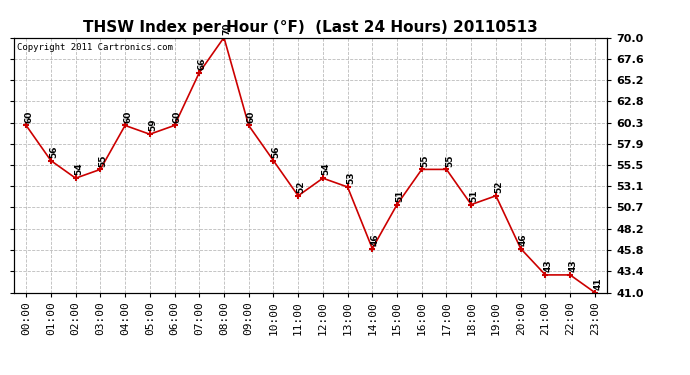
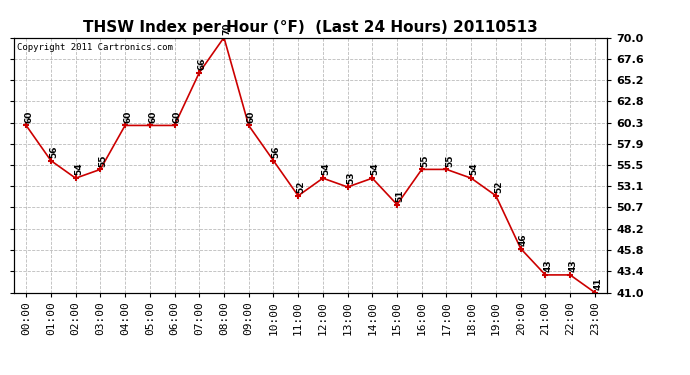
05:00: 59 -> 60
14:00: 46 -> 54
18:00: 51 -> 54
